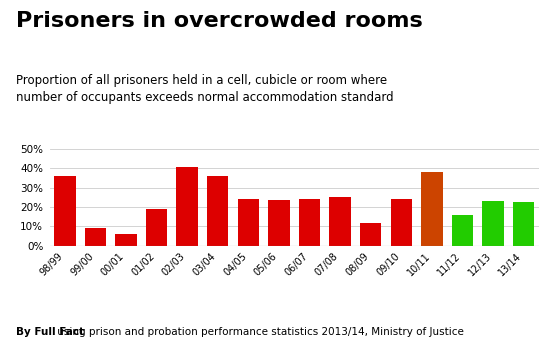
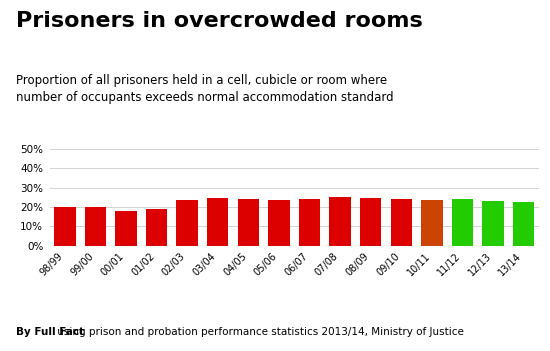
98/99: 36% -> 20%
99/00: 9% -> 20%
00/01: 6% -> 18%
02/03: 41% -> 24%
03/04: 36% -> 25%
08/09: 12% -> 25%
10/11: 38% -> 24%
11/12: 16% -> 24%
